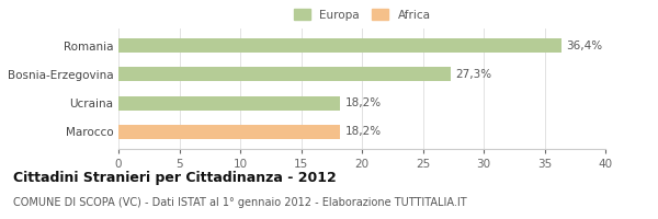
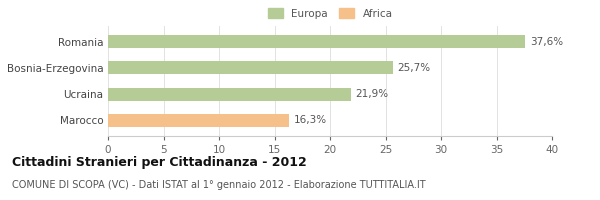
Romania: 36,4% -> 37,6%
Bosnia-Erzegovina: 27,3% -> 25,7%
Ucraina: 18,2% -> 21,9%
Marocco: 18,2% -> 16,3%
